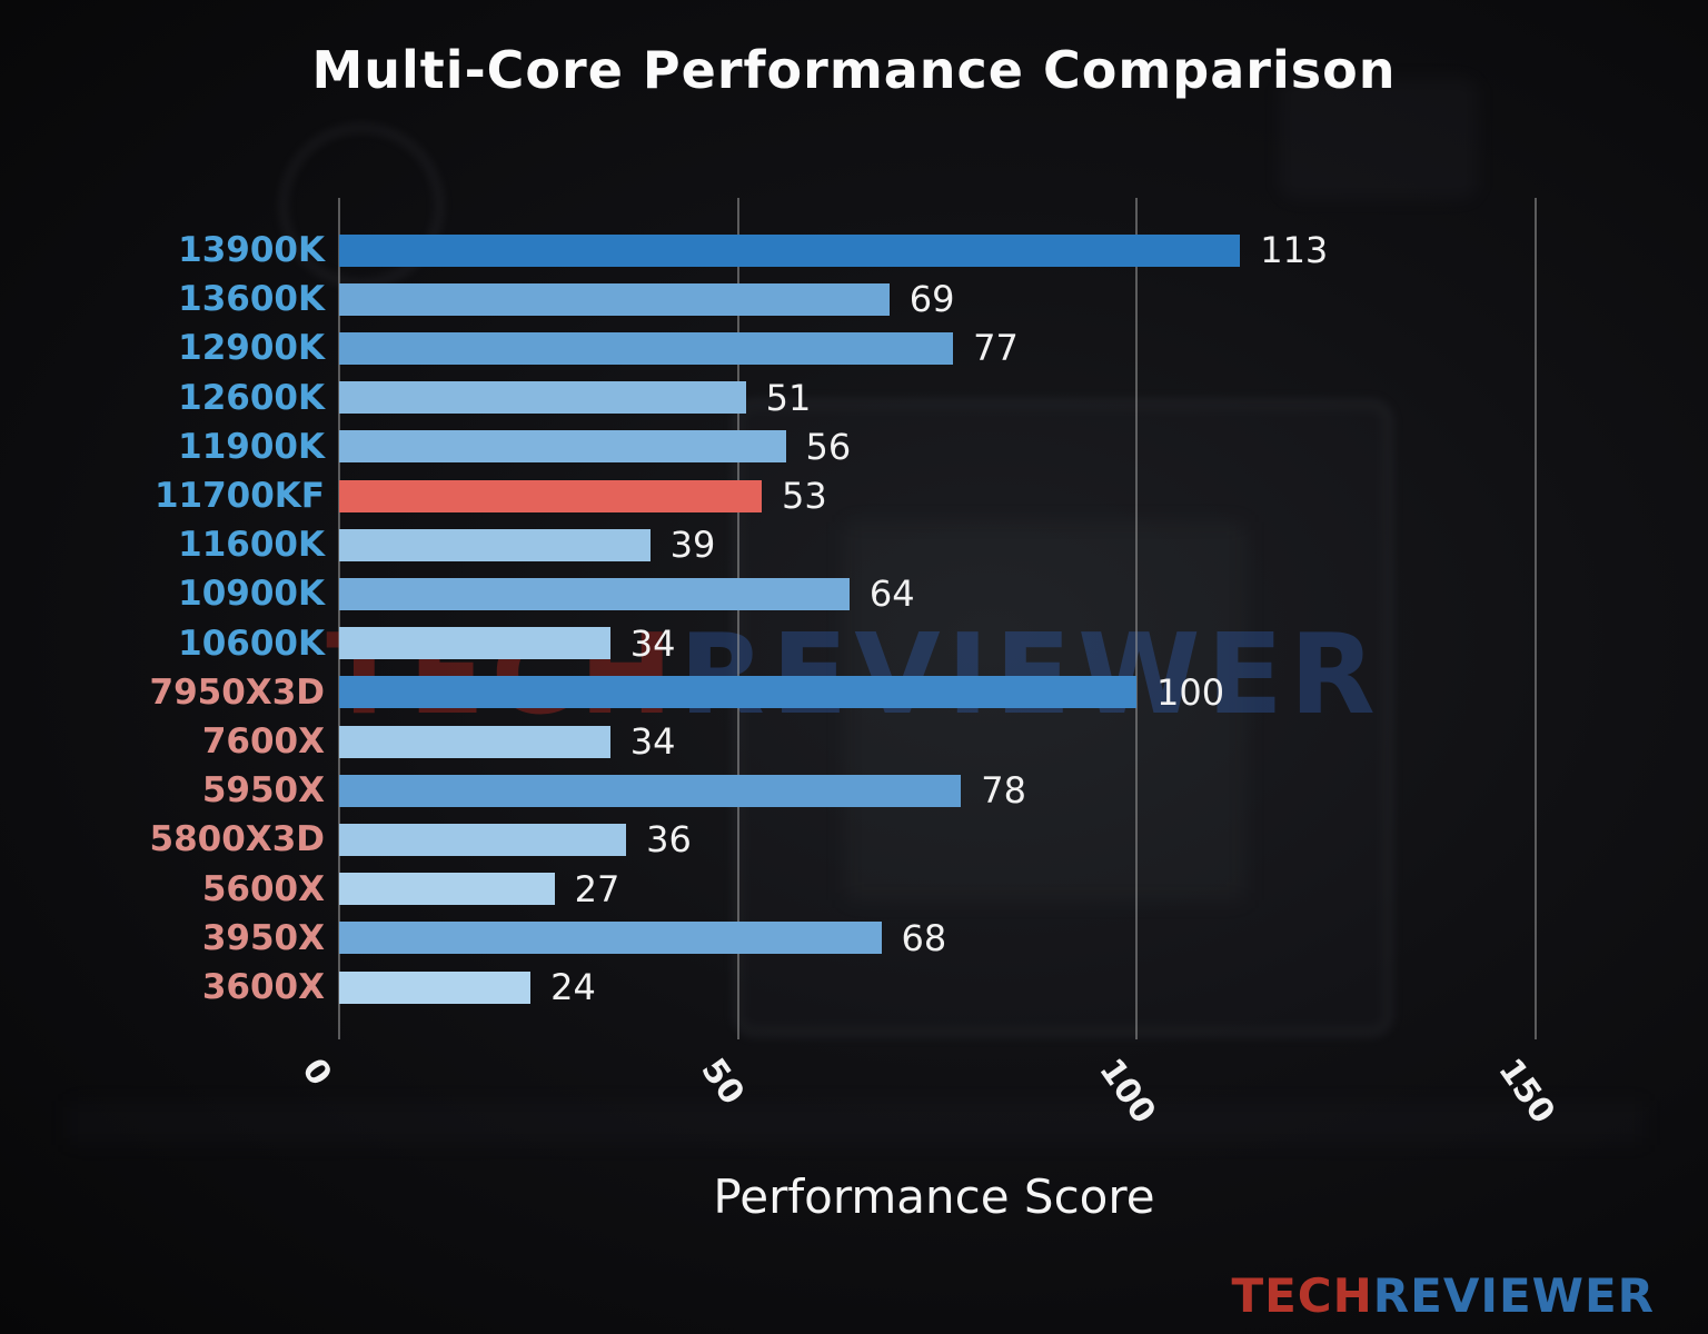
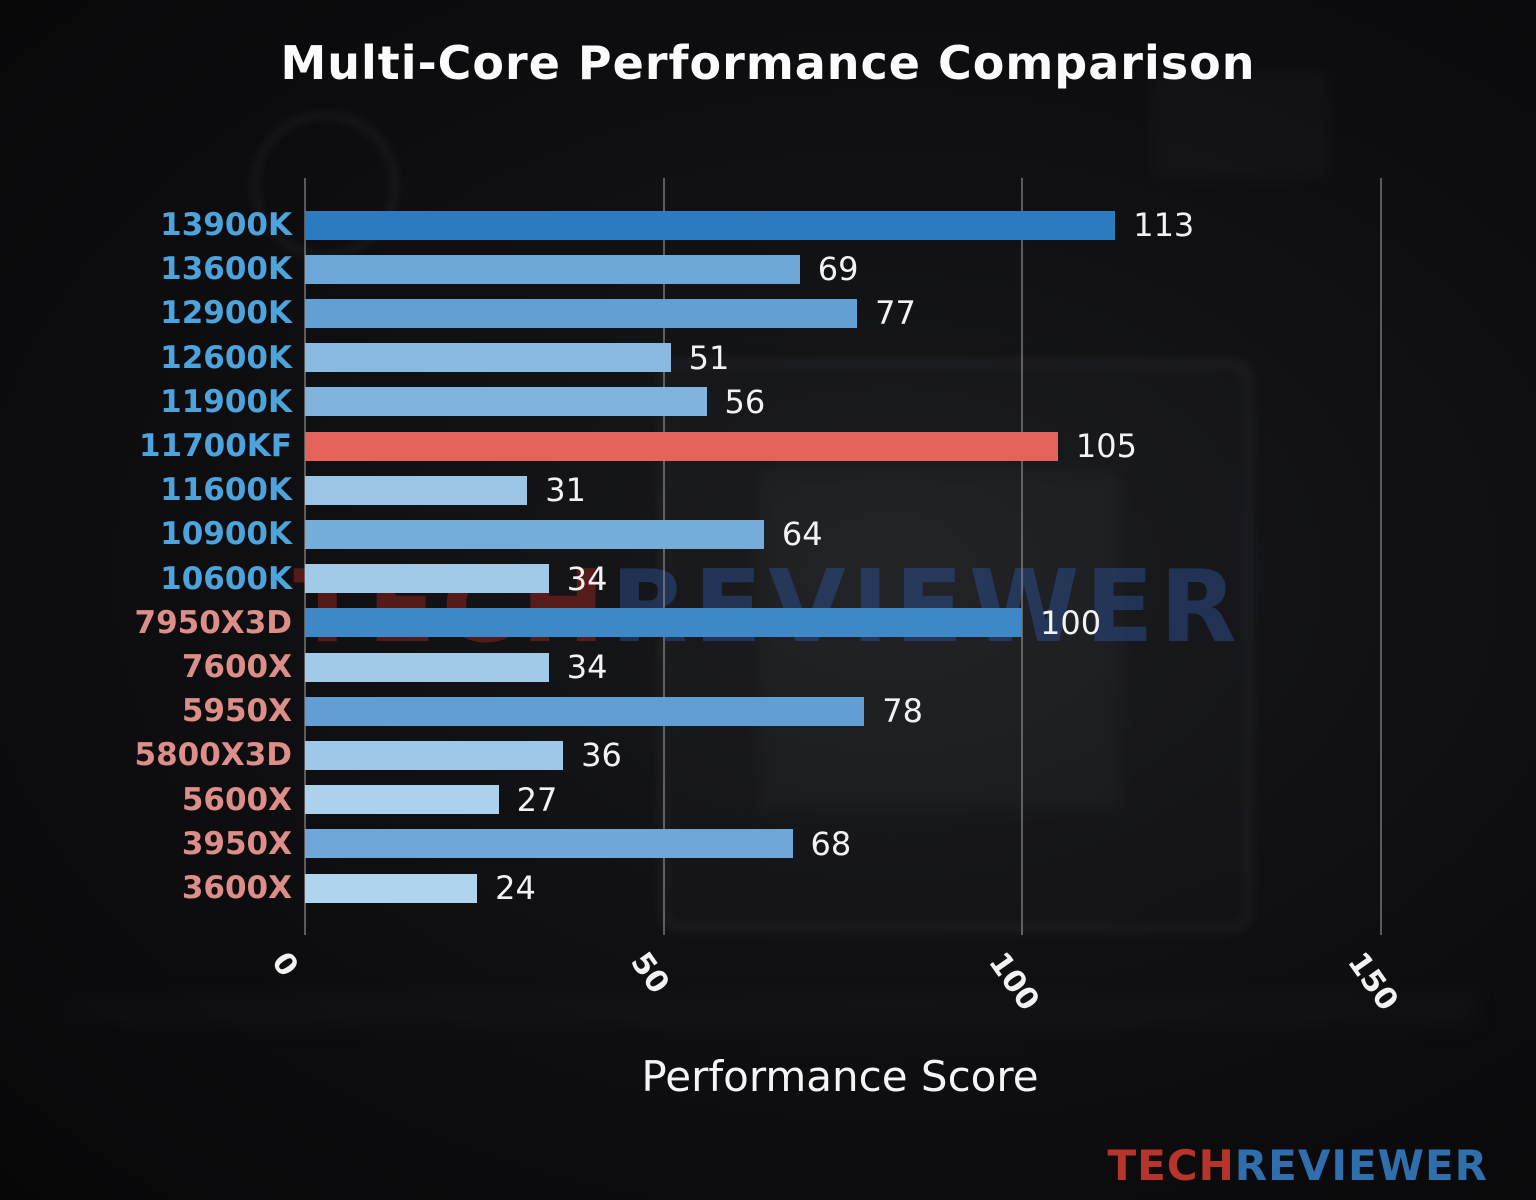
11700KF: 53 -> 105
11600K: 39 -> 31
